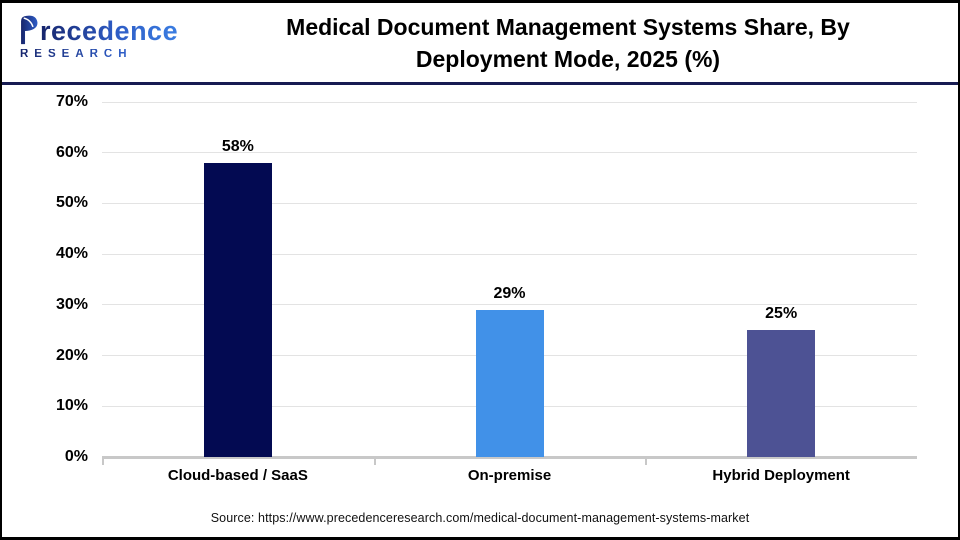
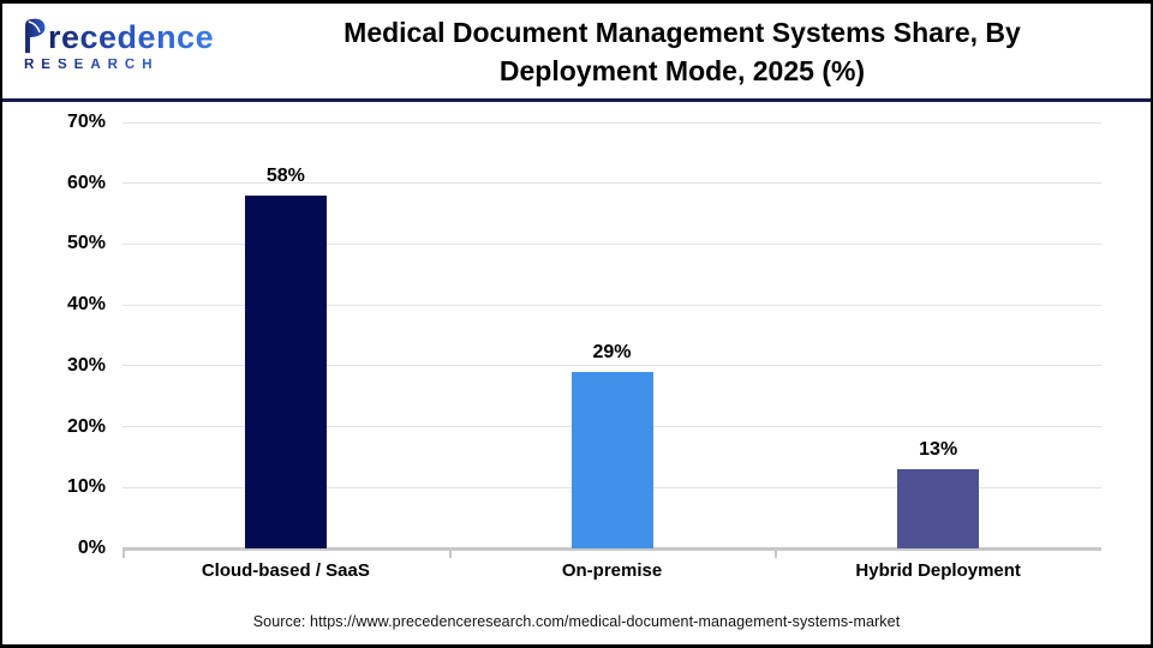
Hybrid Deployment: 25% -> 13%
